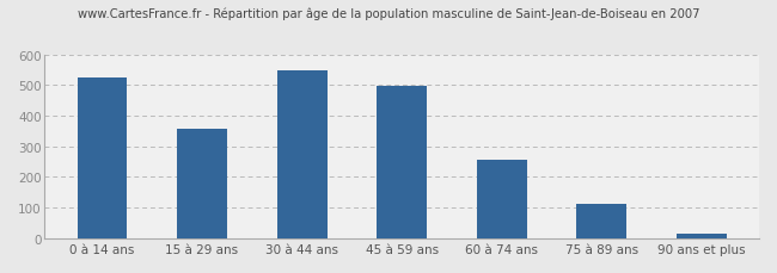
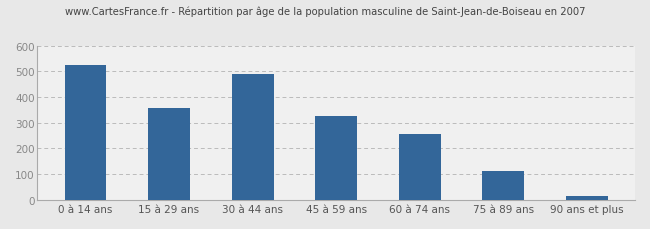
30 à 44 ans: 549 -> 490
45 à 59 ans: 497 -> 325
